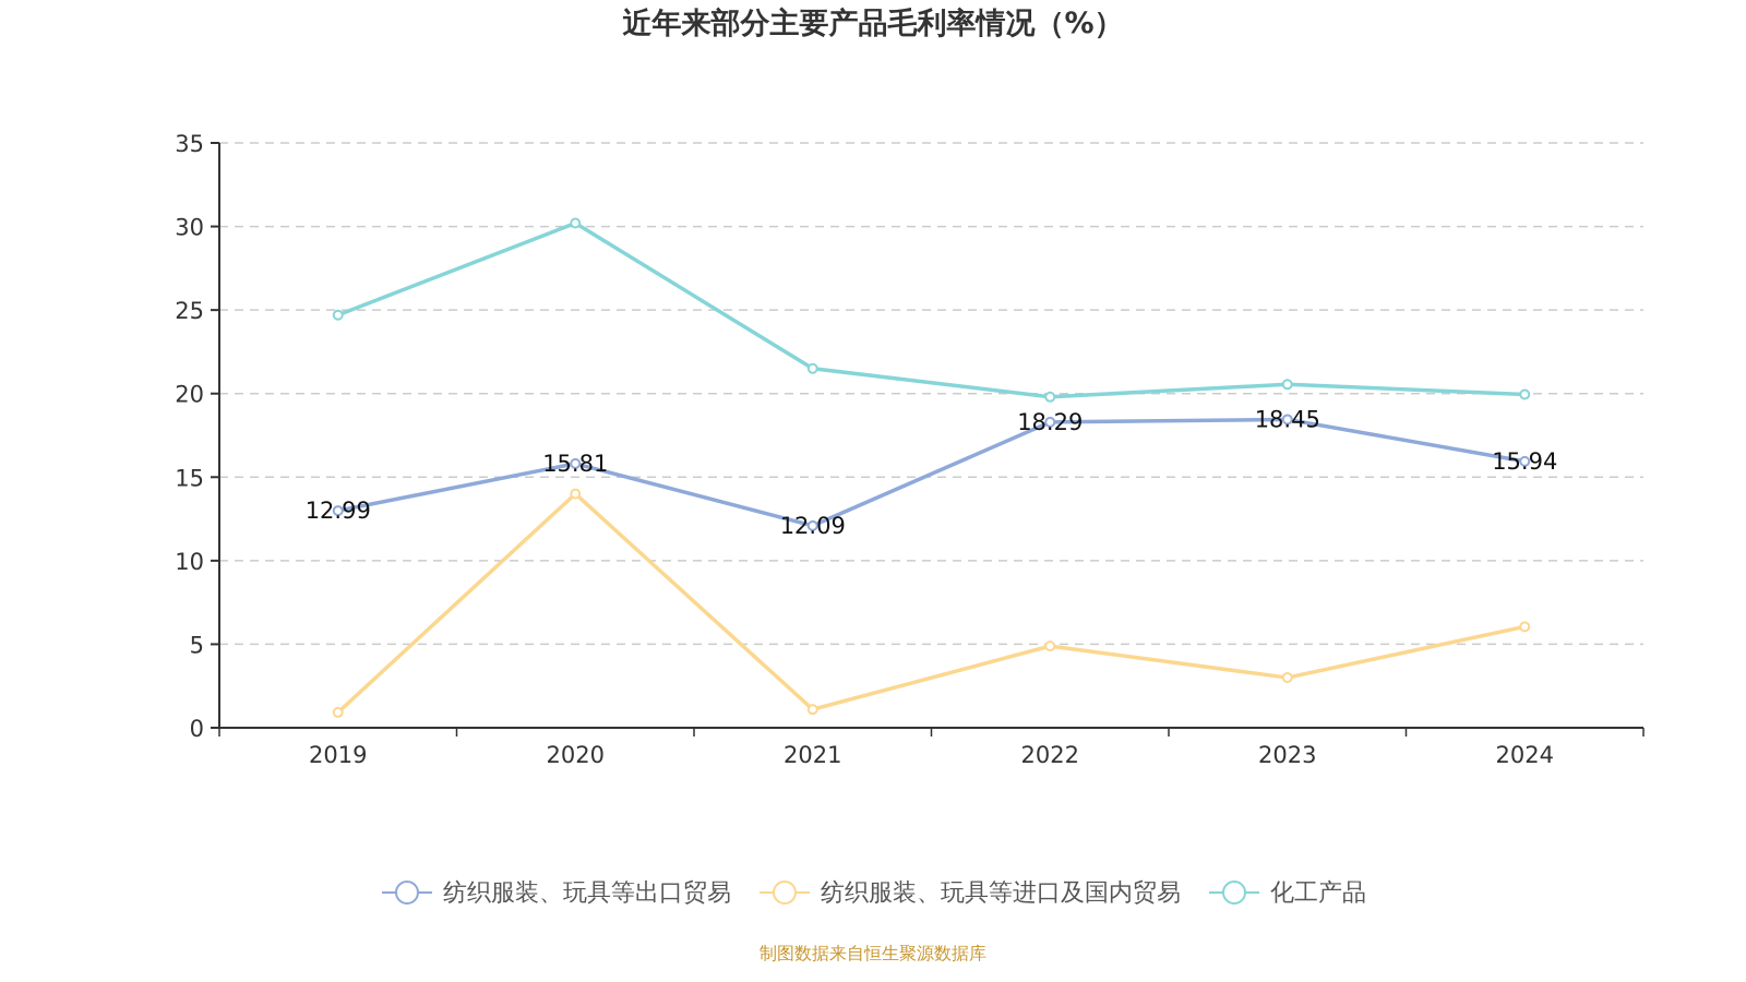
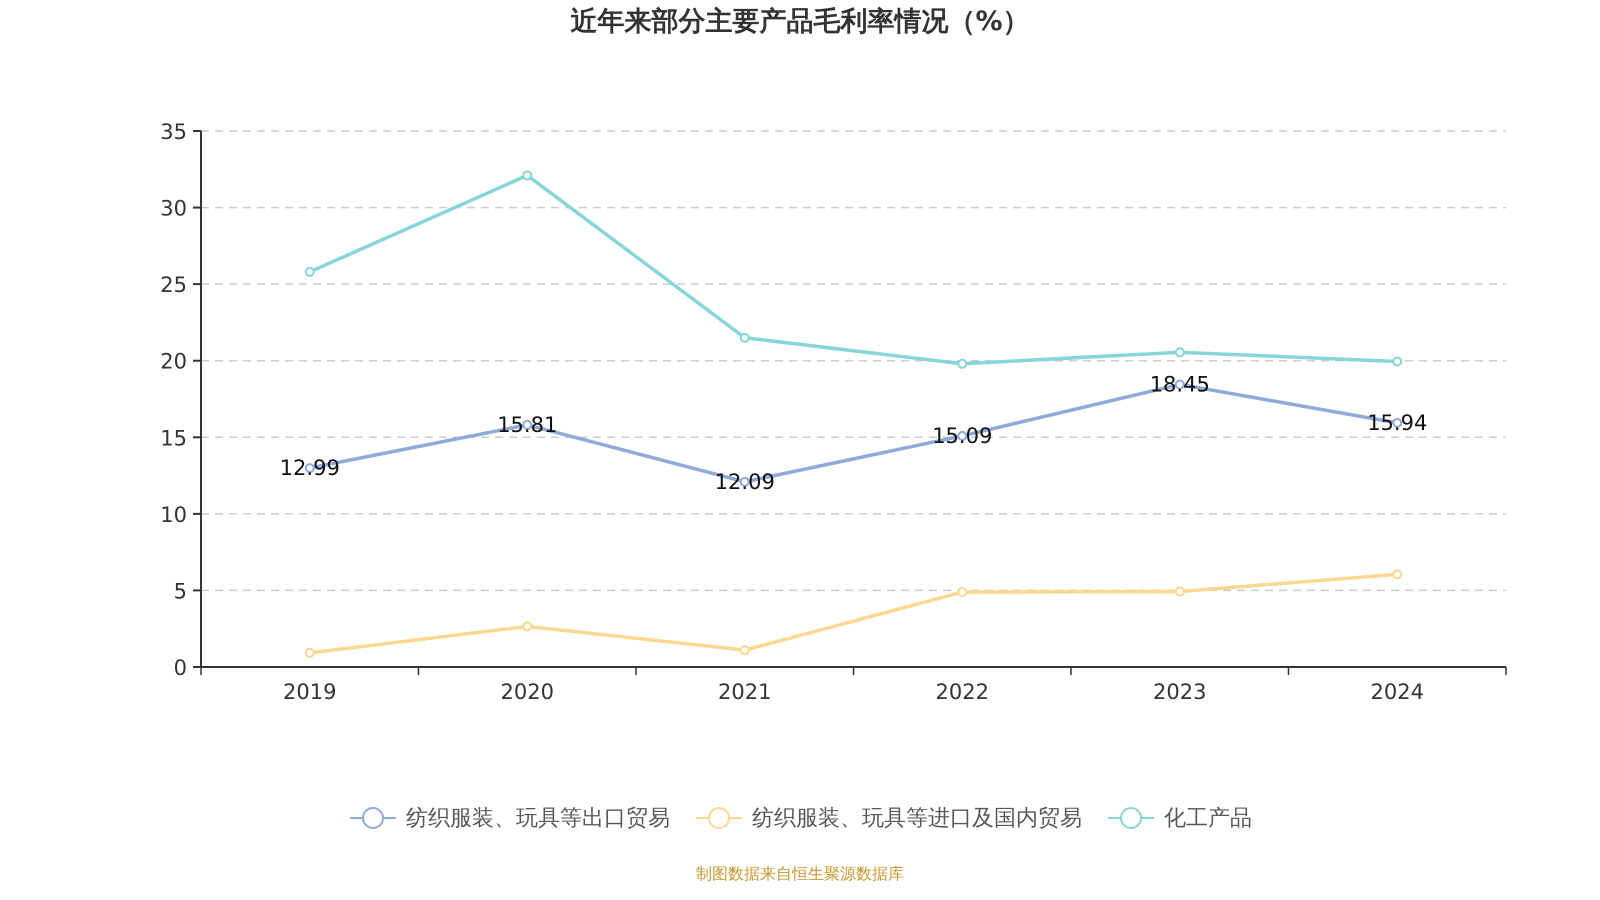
化工产品/2019: 24.7 -> 25.8
纺织服装、玩具等进口及国内贸易/2020: 14.0 -> 2.6
化工产品/2020: 30.2 -> 32.1
纺织服装、玩具等出口贸易/2022: 18.29 -> 15.09
纺织服装、玩具等进口及国内贸易/2023: 3.0 -> 4.9
